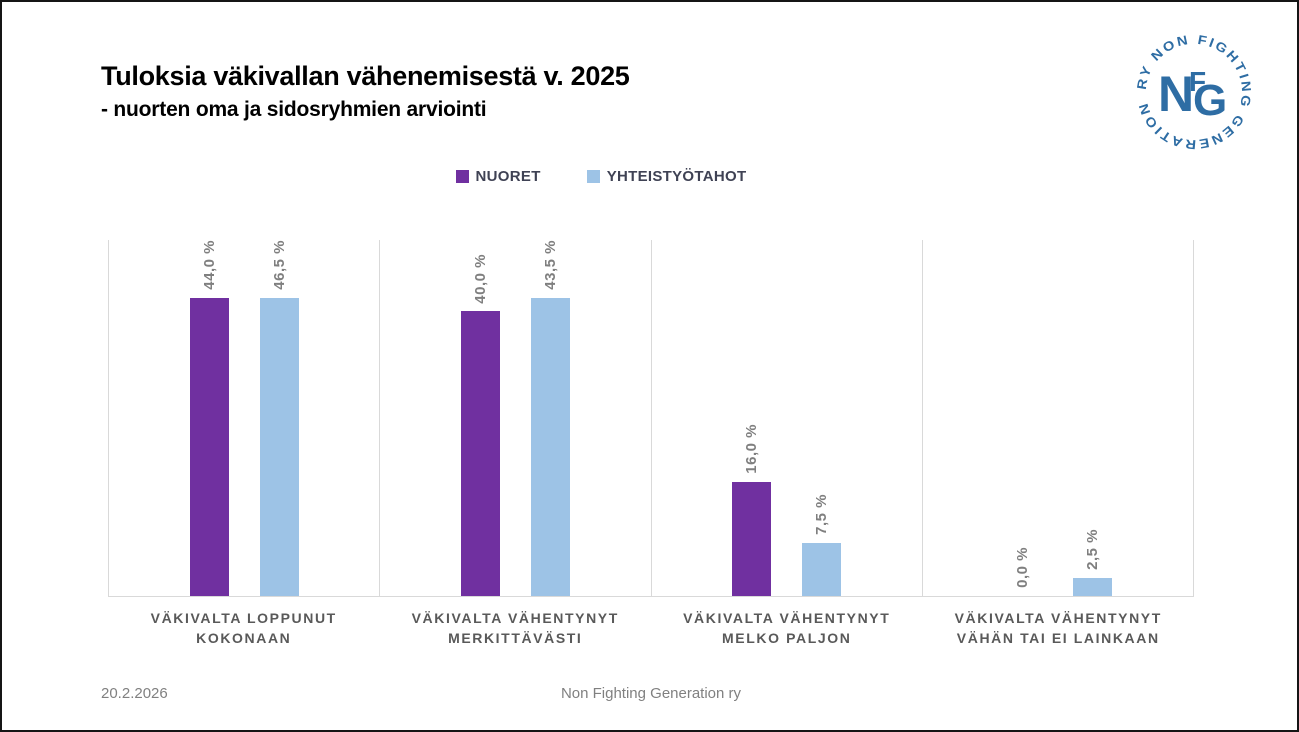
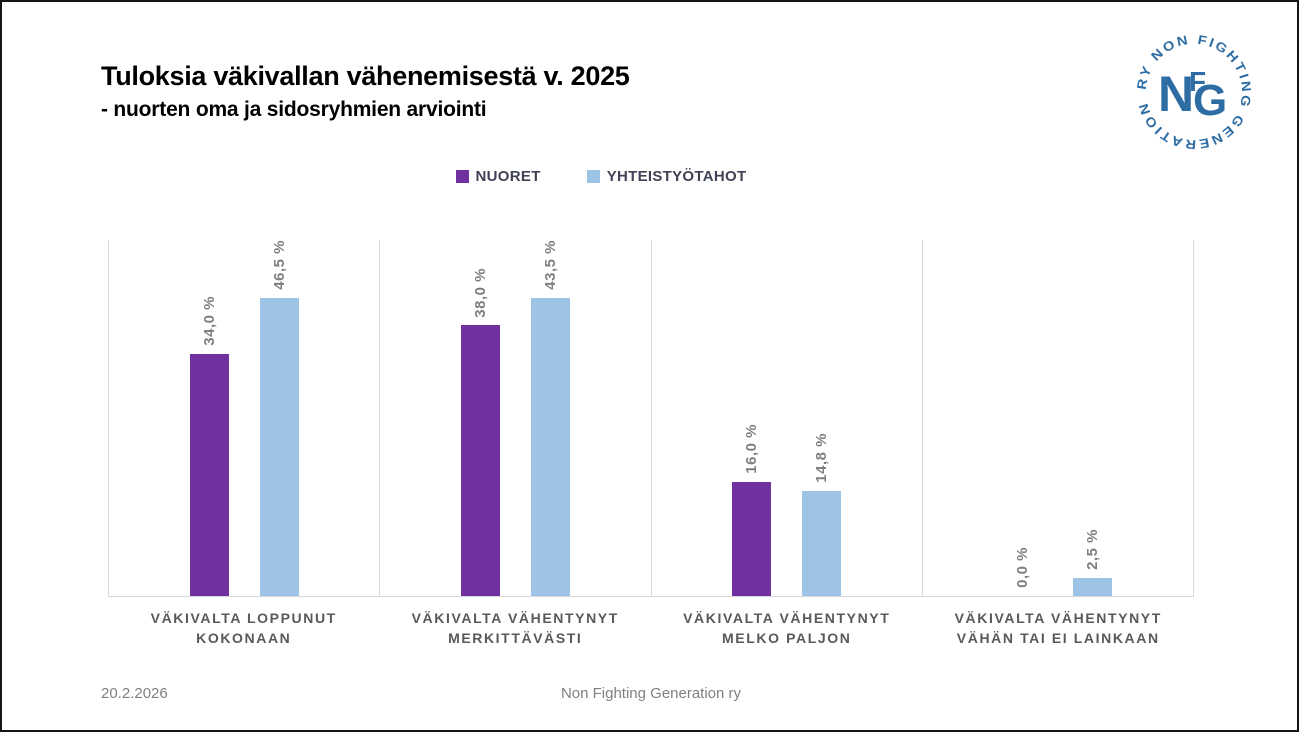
NUORET/VÄKIVALTA LOPPUNUT KOKONAAN: 44,0 -> 34,0
NUORET/VÄKIVALTA VÄHENTYNYT MERKITTÄVÄSTI: 40,0 -> 38,0
YHTEISTYÖTAHOT/VÄKIVALTA VÄHENTYNYT MELKO PALJON: 7,5 -> 14,8
